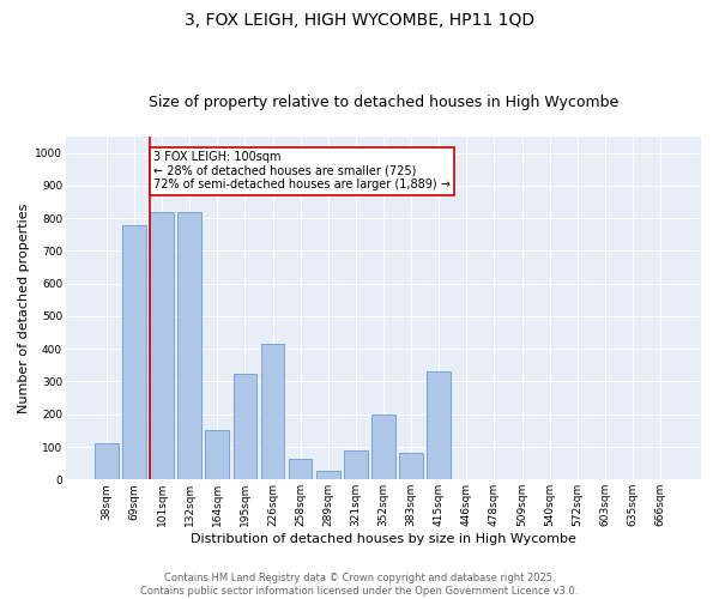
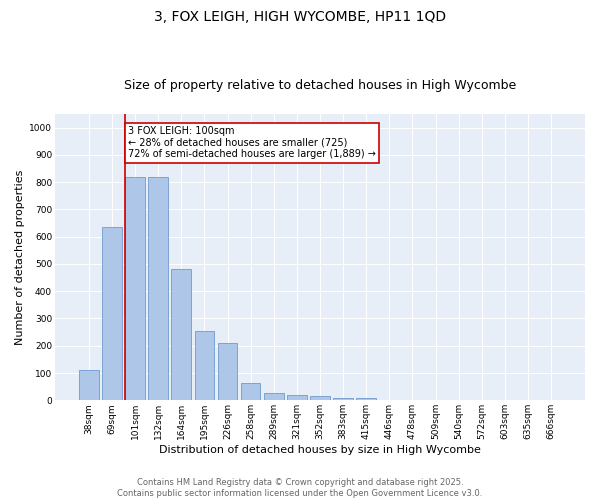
69sqm: 780 -> 635
164sqm: 150 -> 480
195sqm: 325 -> 255
226sqm: 415 -> 210
321sqm: 90 -> 20
352sqm: 200 -> 15
383sqm: 80 -> 10
415sqm: 330 -> 10
